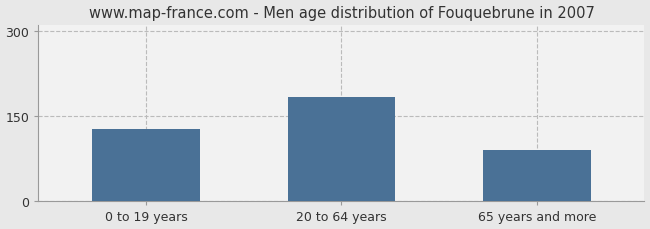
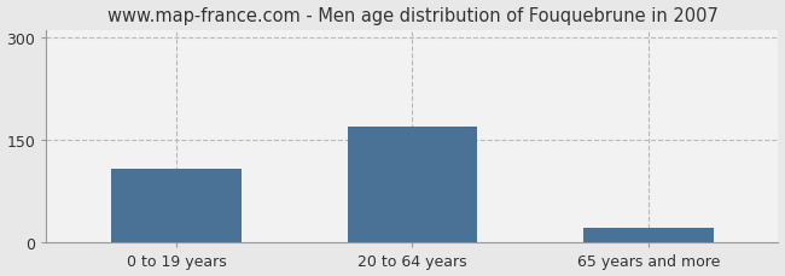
0 to 19 years: 128 -> 107
20 to 64 years: 184 -> 170
65 years and more: 90 -> 22
